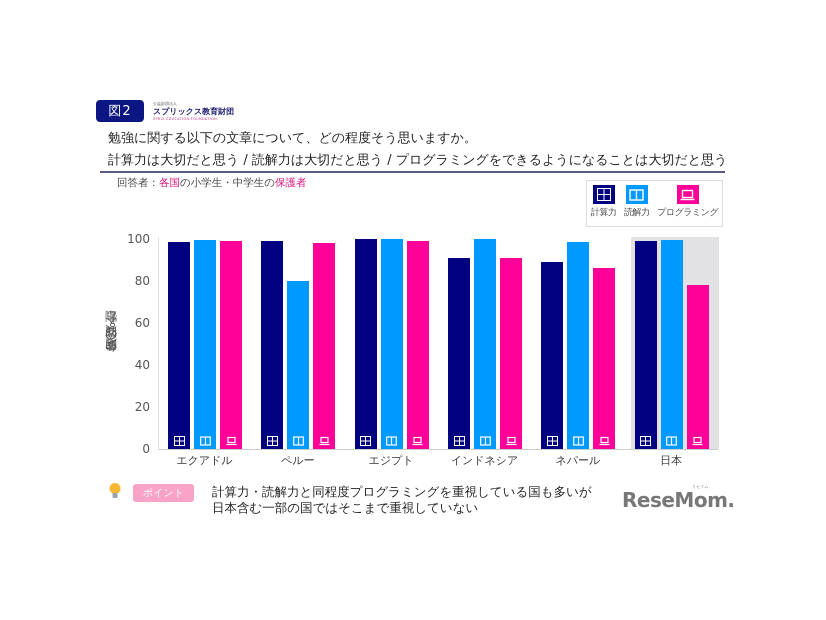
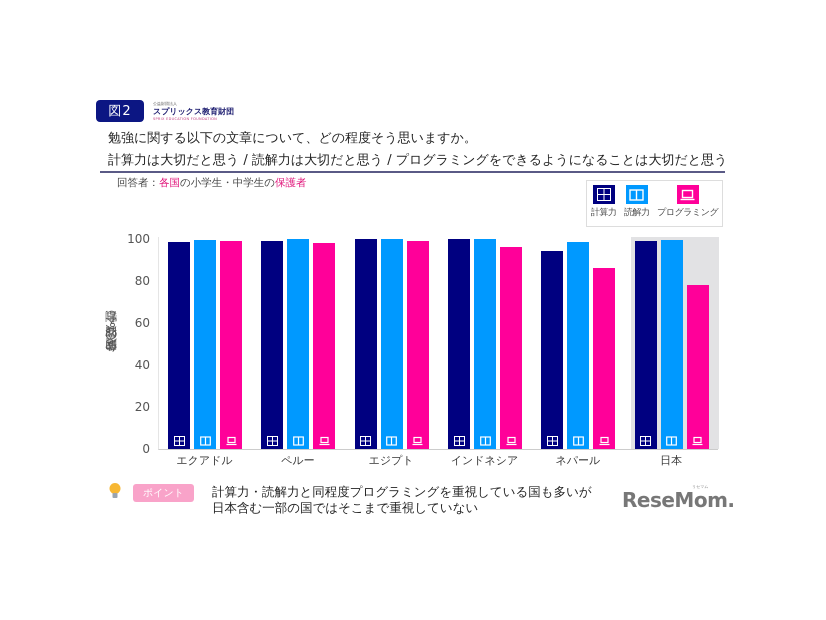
読解力/ペルー: 80 -> 100
計算力/インドネシア: 91 -> 100
プログラミング/インドネシア: 91 -> 96
計算力/ネパール: 89 -> 94
